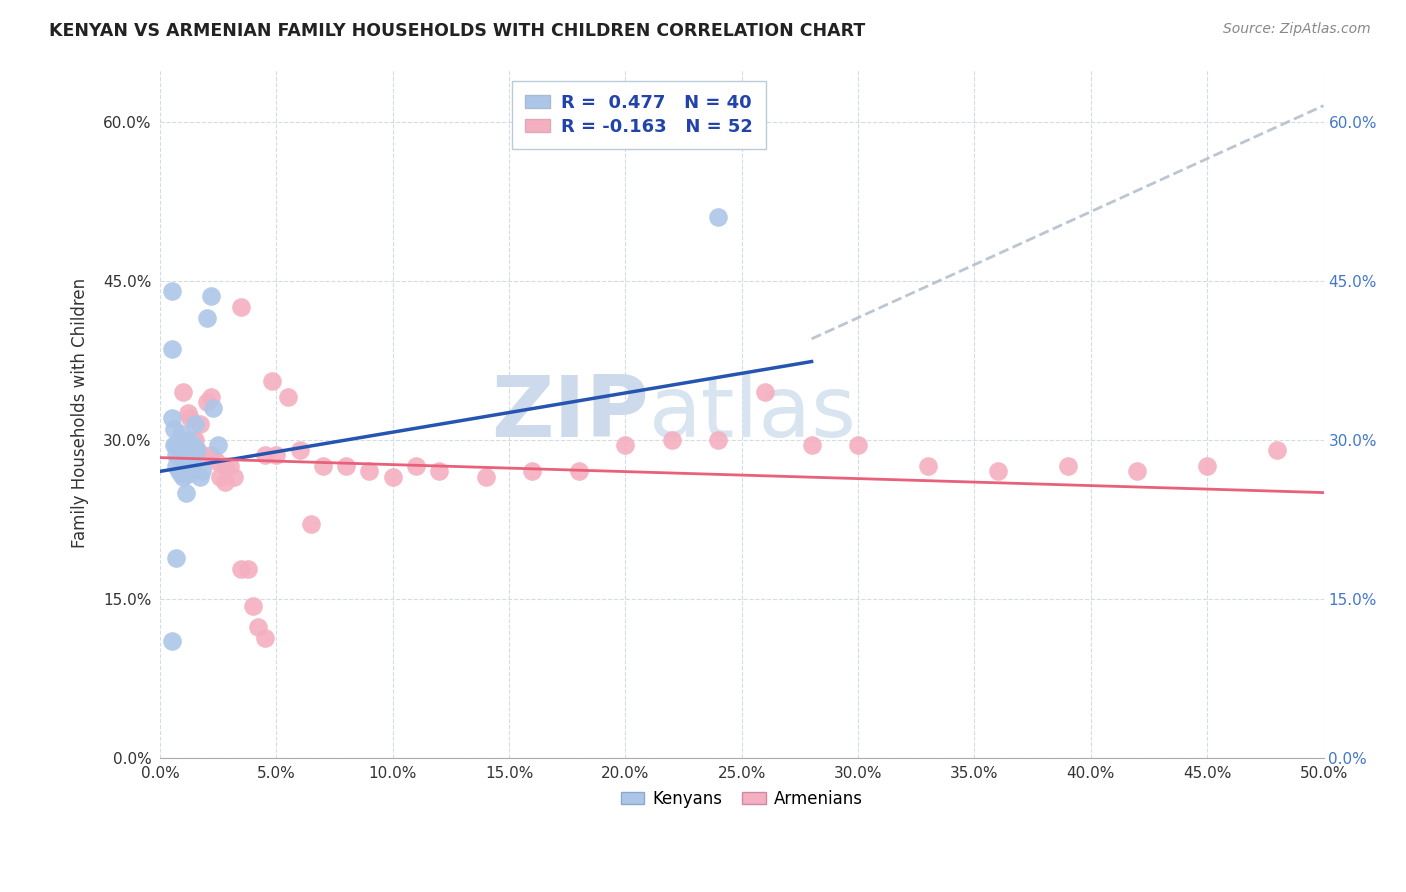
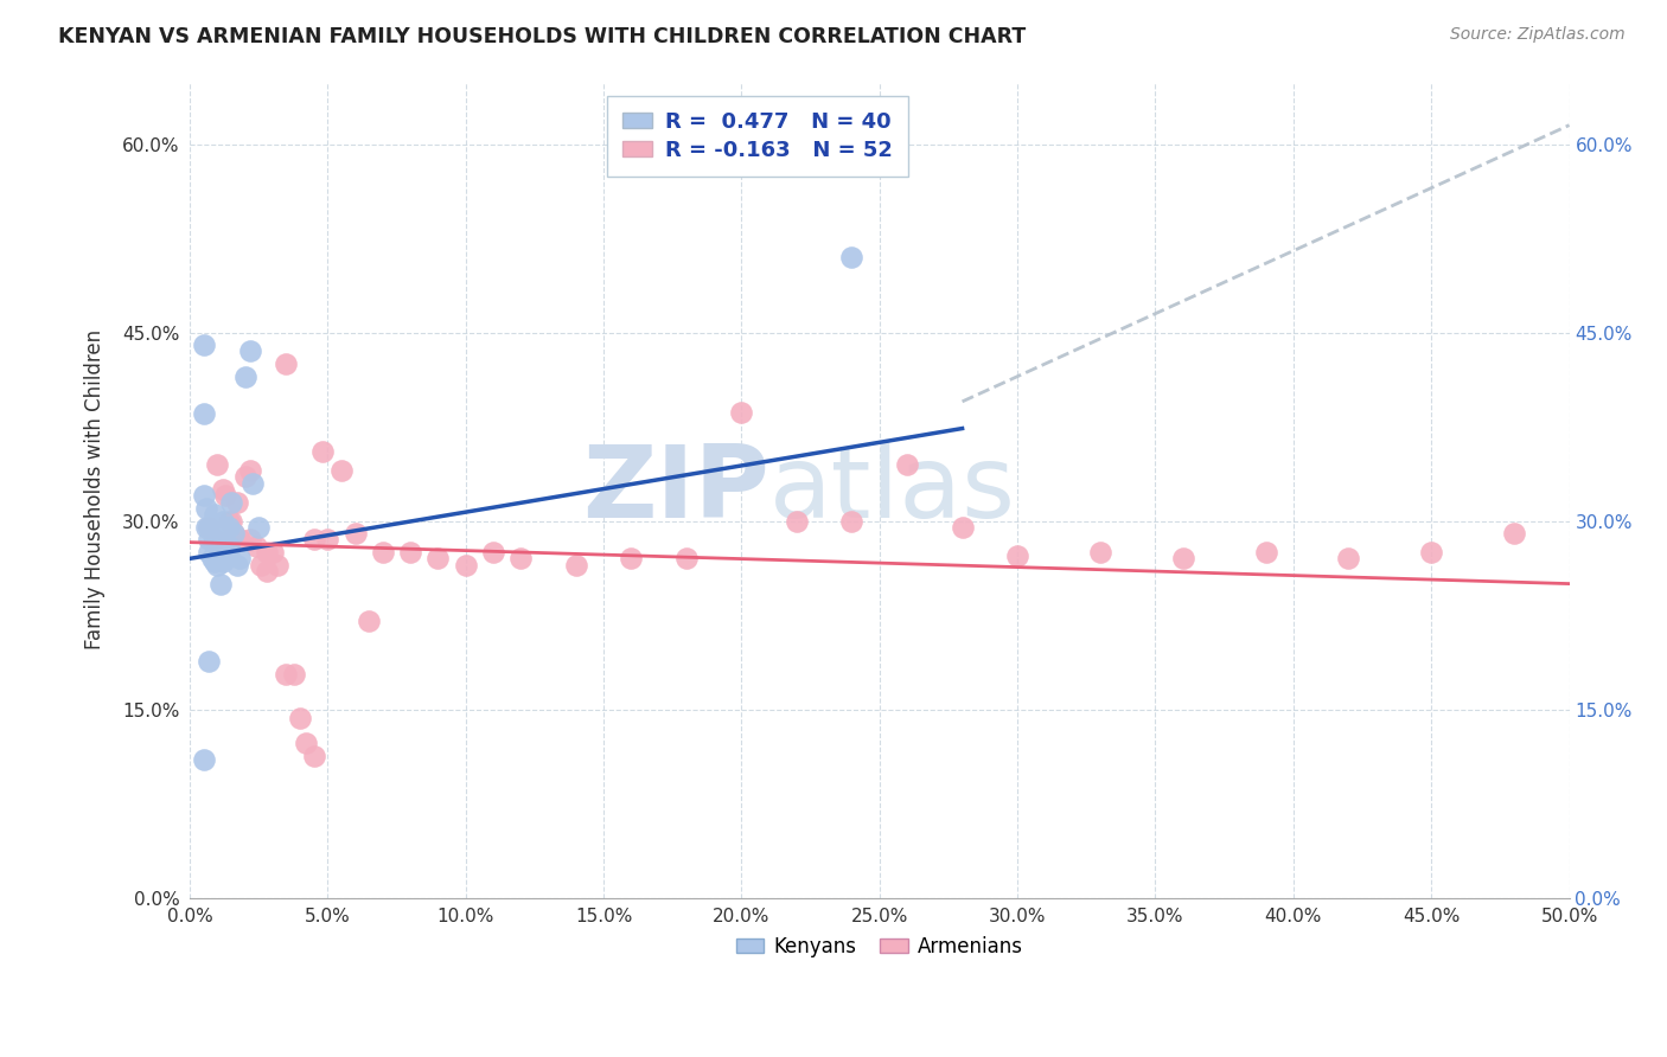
Armenians/20.0%: 29.5% -> 38.6%
Armenians/30.0%: 29.5% -> 27.2%
